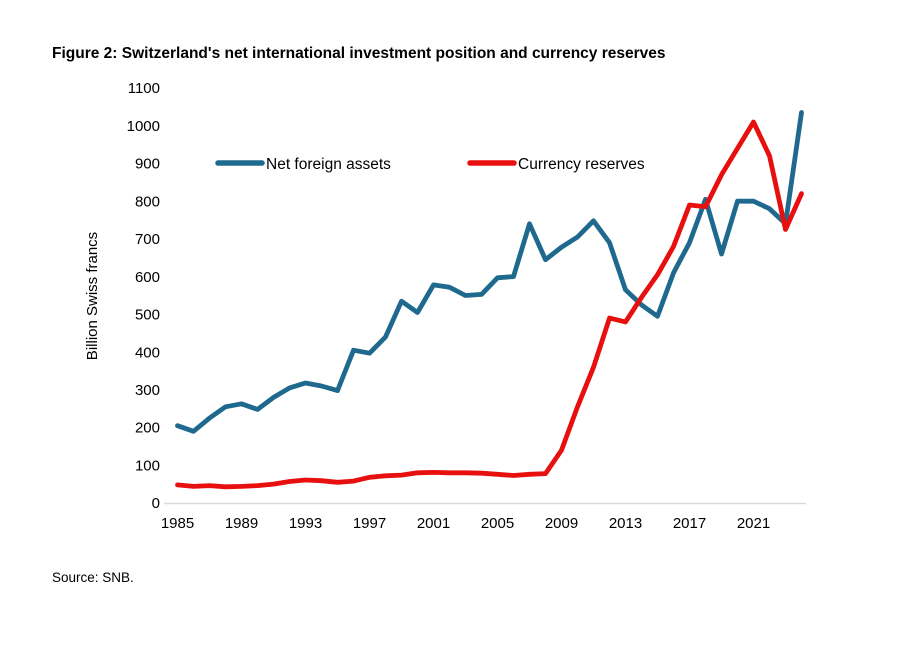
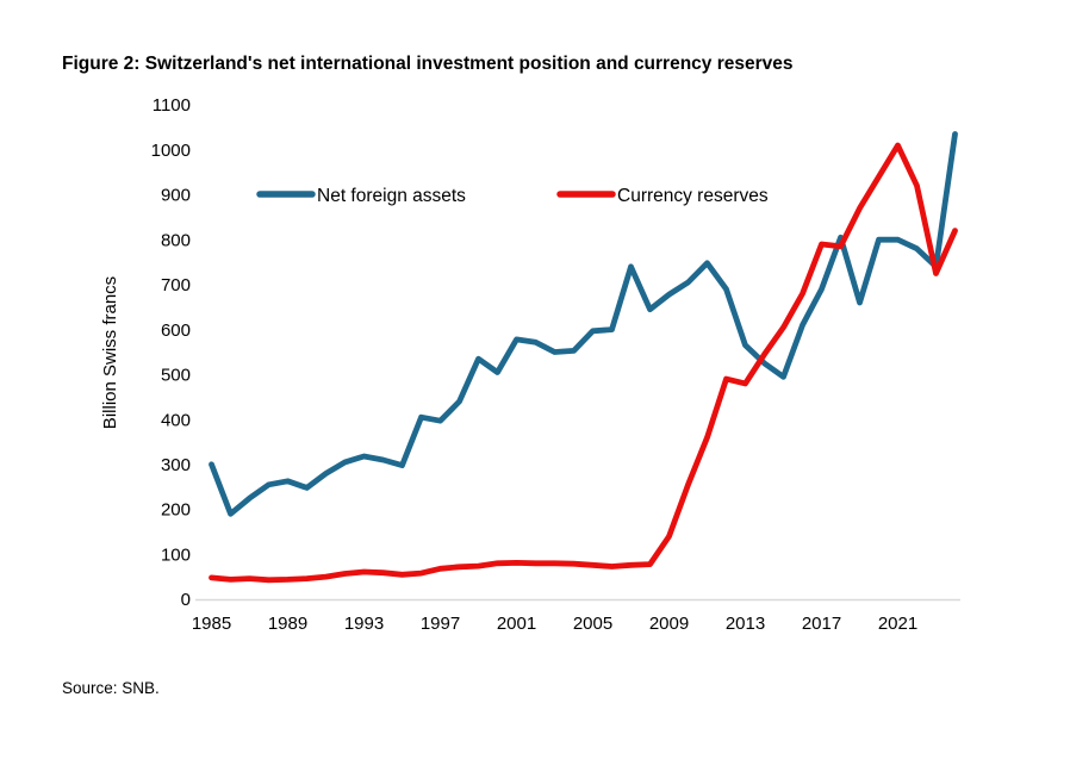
Net foreign assets/1985: 200 -> 300
